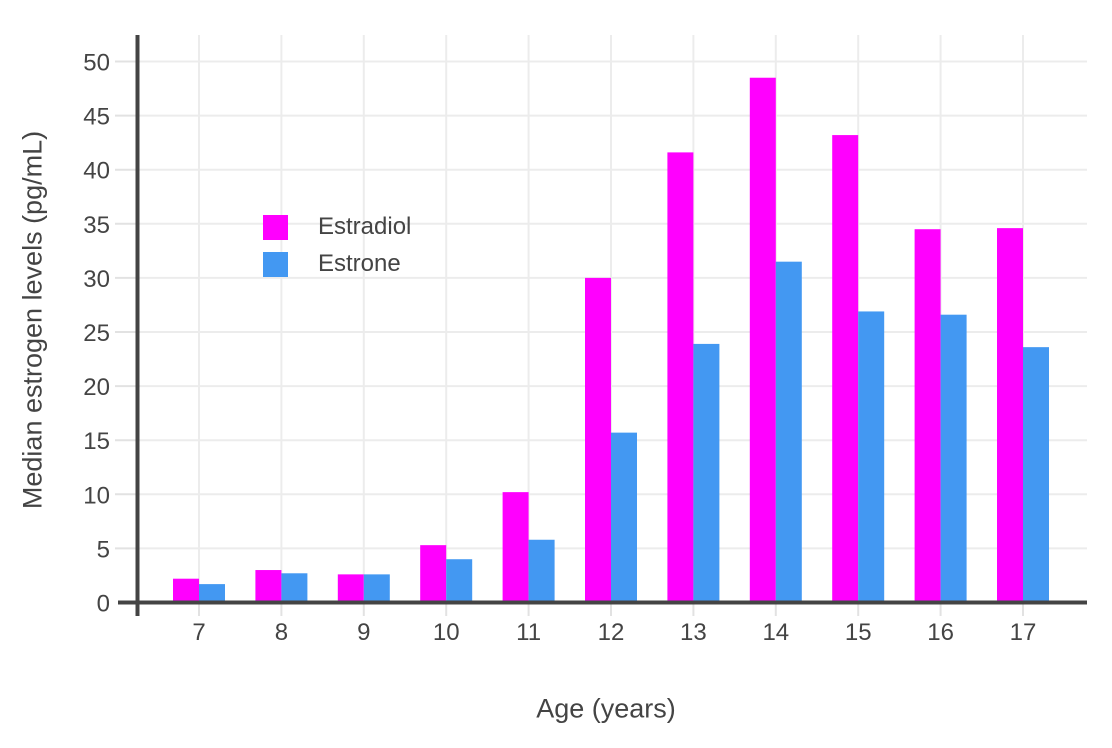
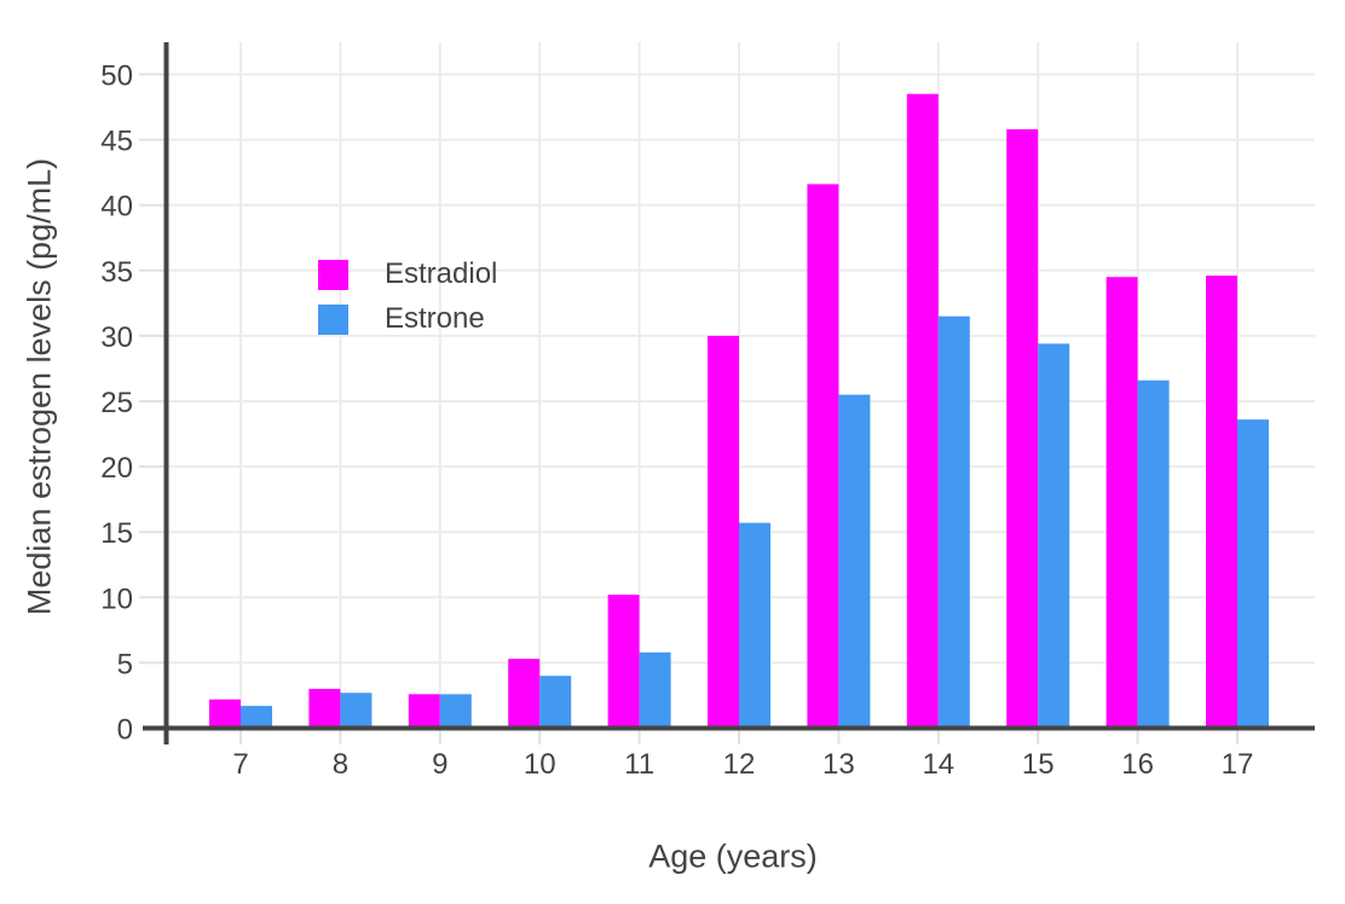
Estrone/13: 23.9 -> 25.5
Estradiol/15: 43.2 -> 45.8
Estrone/15: 26.9 -> 29.4
